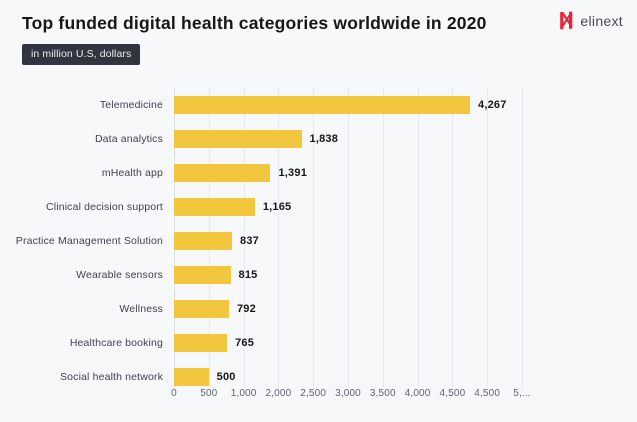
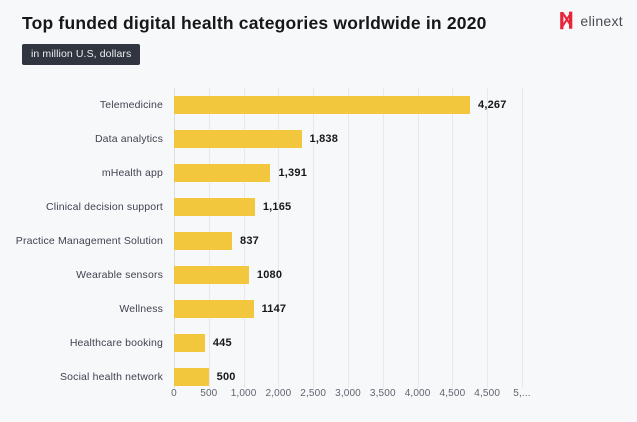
Wearable sensors: 815 -> 1080
Wellness: 792 -> 1147
Healthcare booking: 765 -> 445
